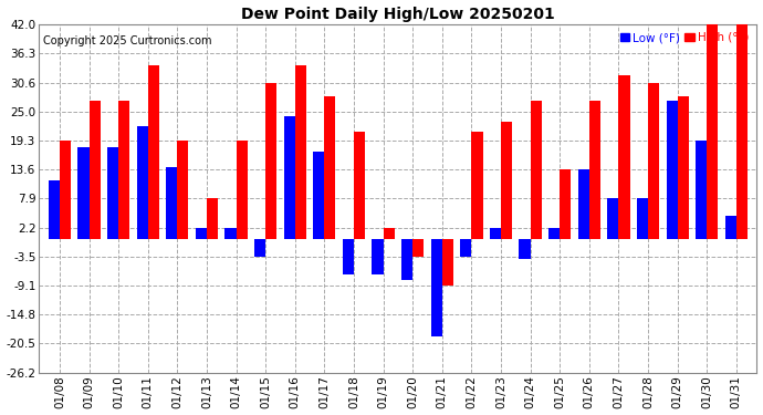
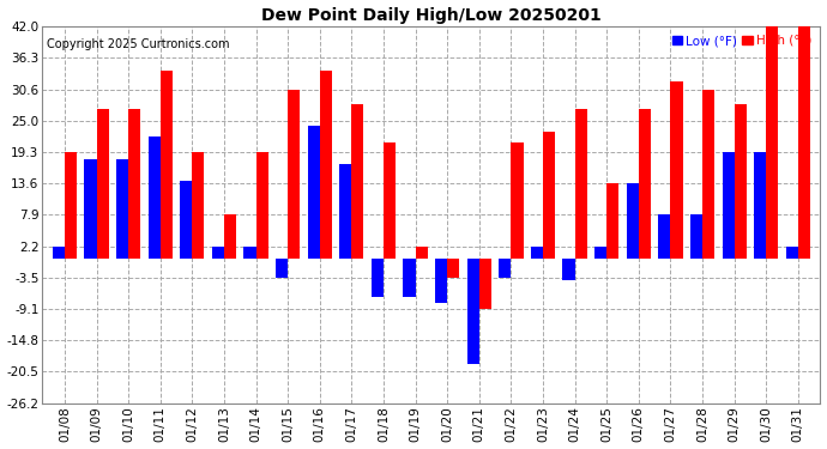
Low (°F)/01/08: 11.5 -> 2.2
Low (°F)/01/29: 27.0 -> 19.3
Low (°F)/01/31: 4.5 -> 2.2
